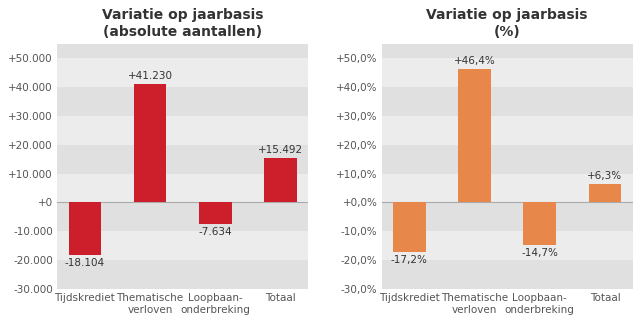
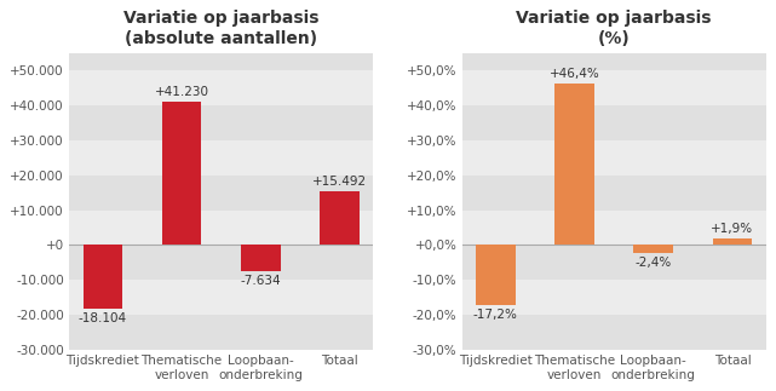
Variatie op jaarbasis (%)/Loopbaan- onderbreking: -14,7% -> -2,4%
Variatie op jaarbasis (%)/Totaal: +6,3% -> +1,9%
